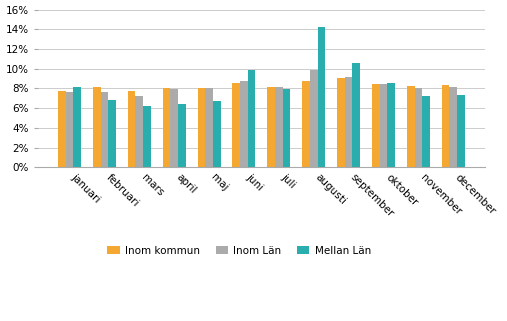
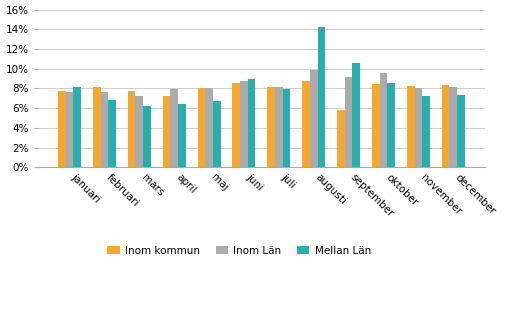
Inom kommun/april: 8.0% -> 7.2%
Mellan Län/juni: 9.9% -> 9.0%
Inom kommun/september: 9.1% -> 5.8%
Inom Län/oktober: 8.5% -> 9.6%
